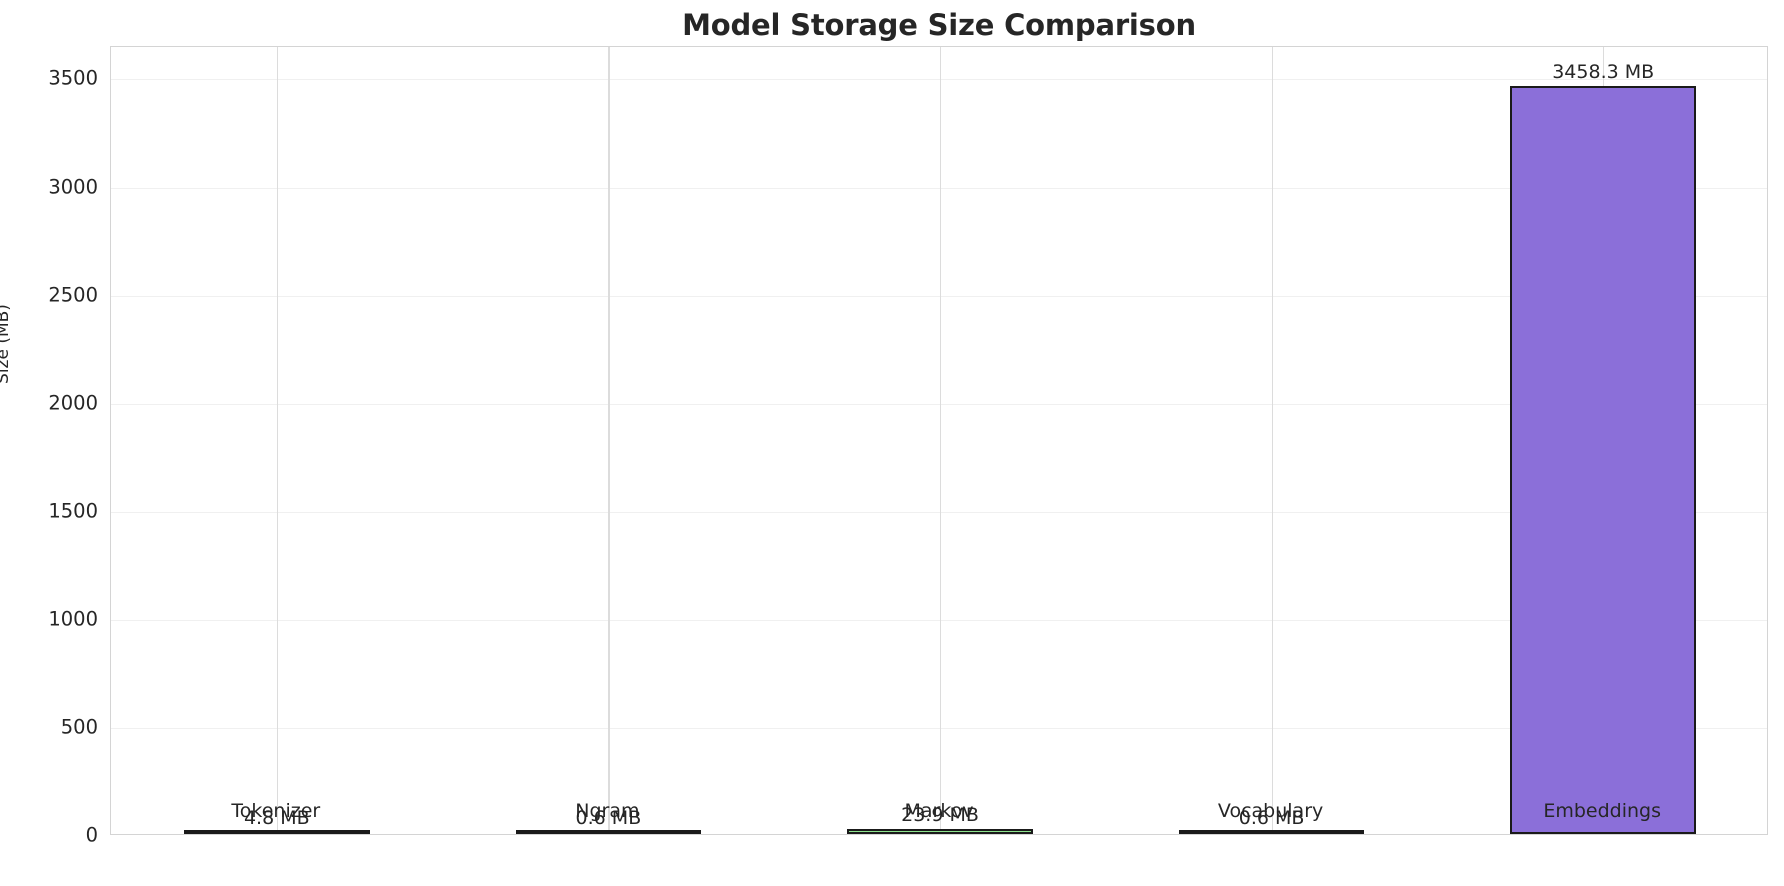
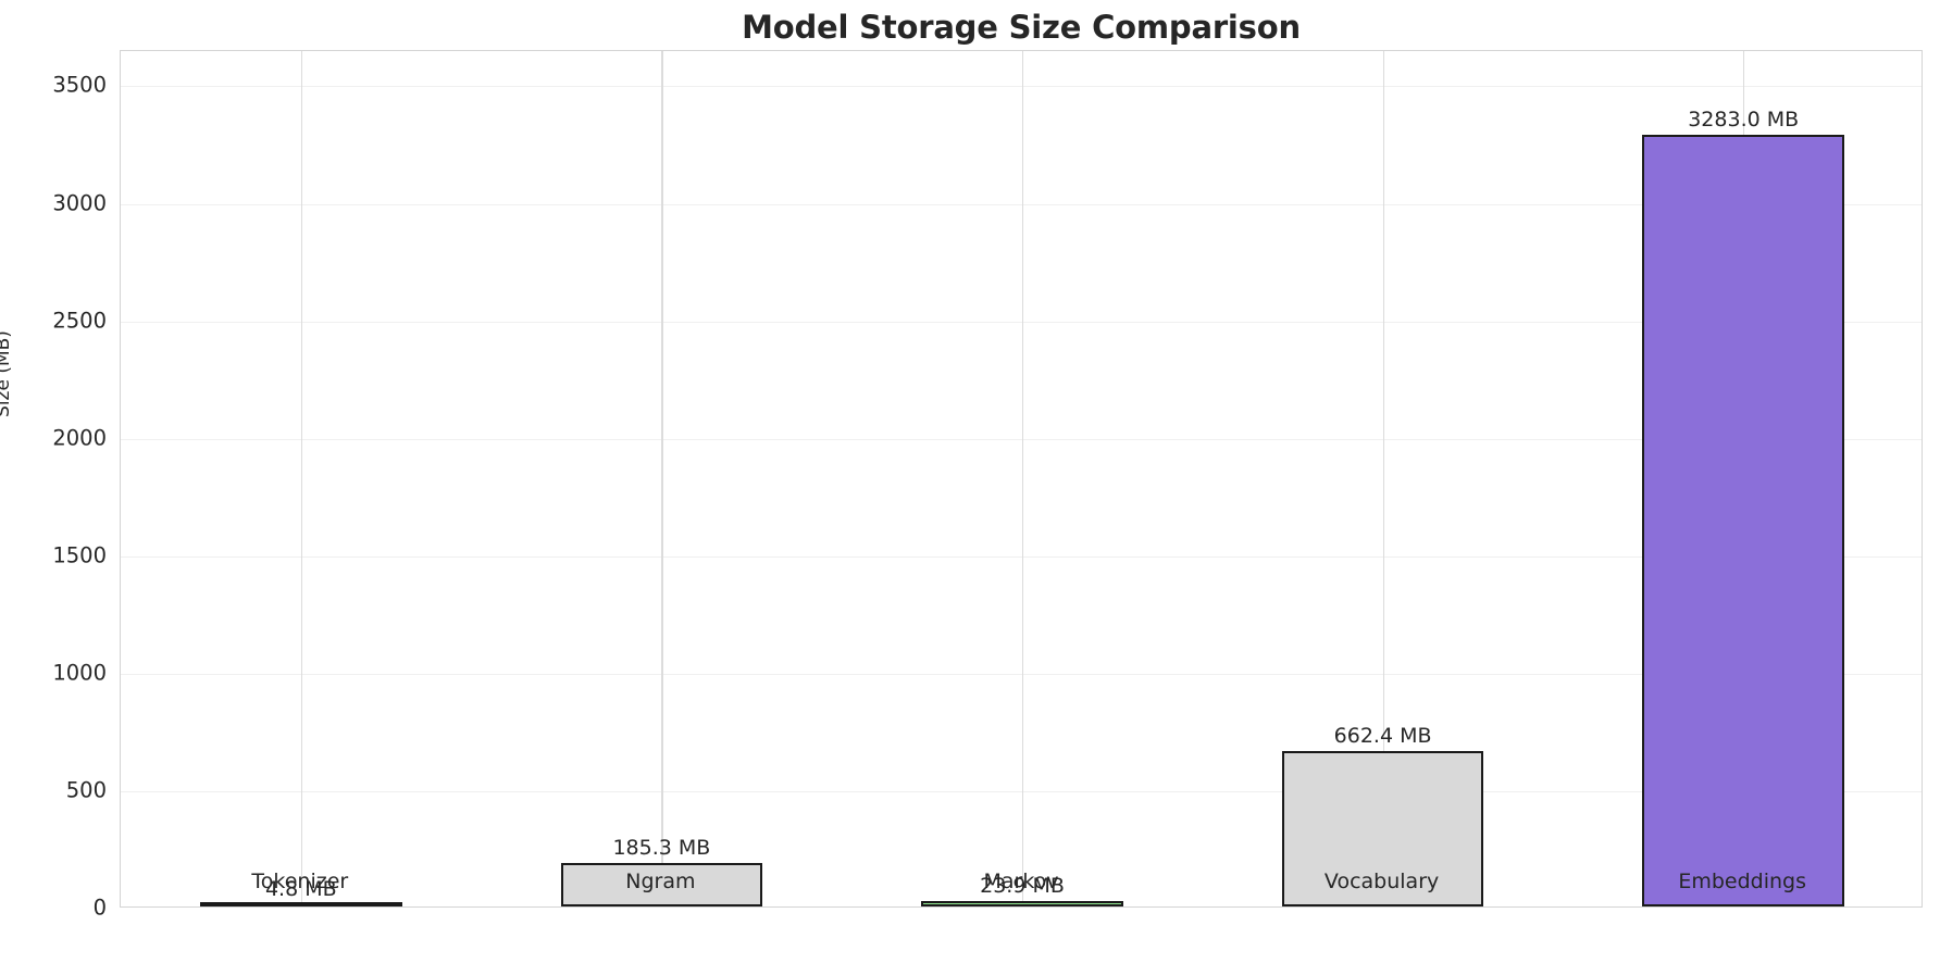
Ngram: 0.6 -> 185.3
Vocabulary: 0.6 -> 662.4
Embeddings: 3458.3 -> 3283.0
